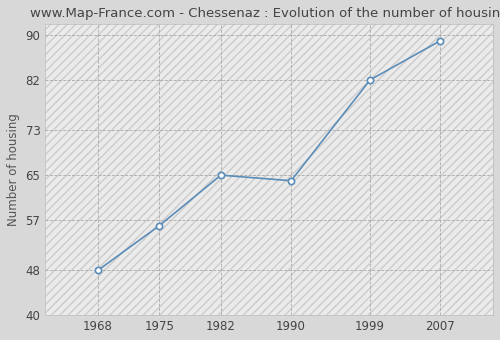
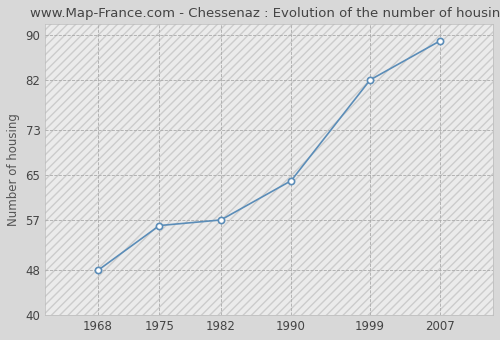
1982: 65 -> 57
